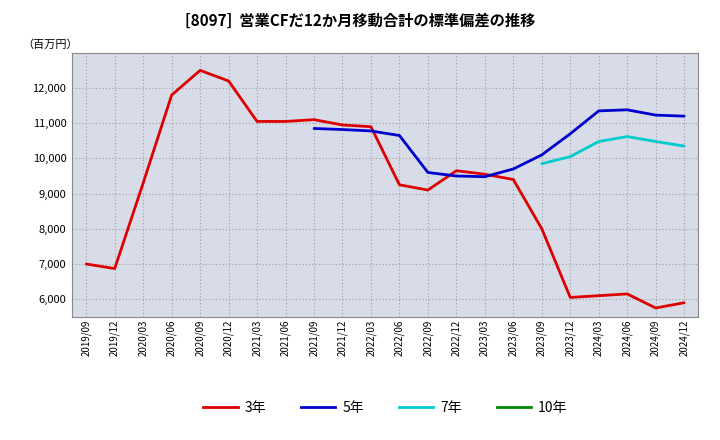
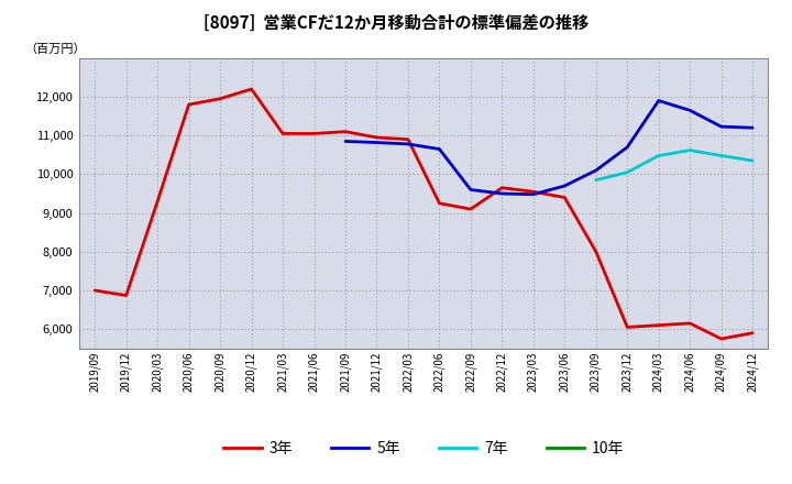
3年/2020/09: 12,500 -> 11,950
5年/2024/03: 11,350 -> 11,900
5年/2024/06: 11,380 -> 11,650
